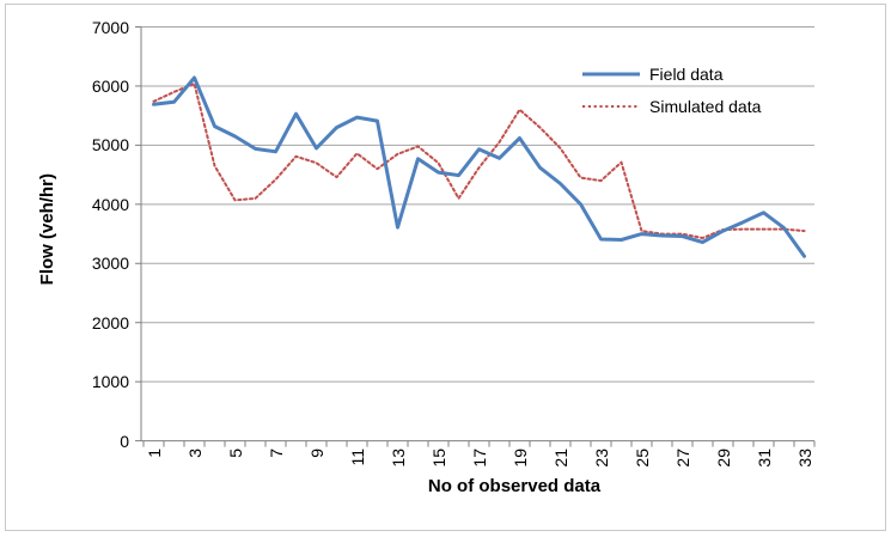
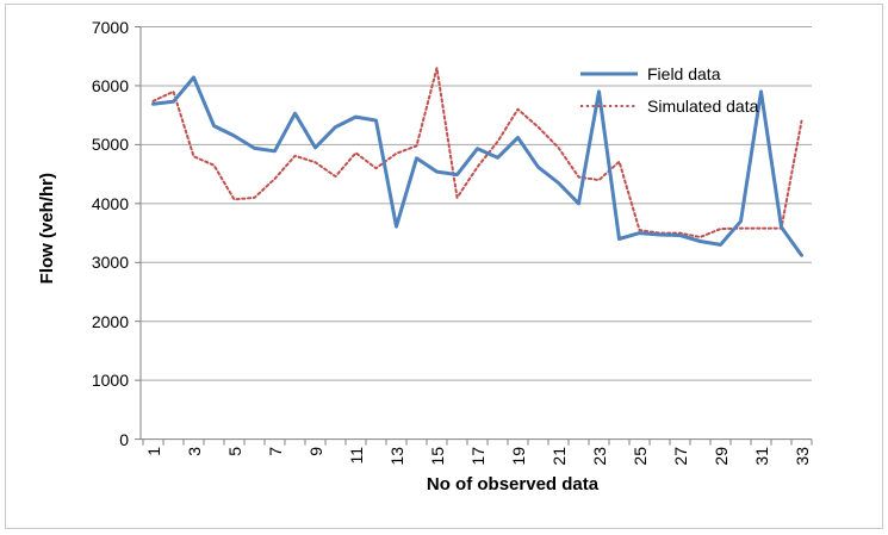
Simulated data/3: 6000 -> 4800
Simulated data/15: 4700 -> 6300
Field data/23: 3400 -> 5900
Field data/29: 3600 -> 3300
Field data/31: 3900 -> 5900
Simulated data/33: 3600 -> 5400
